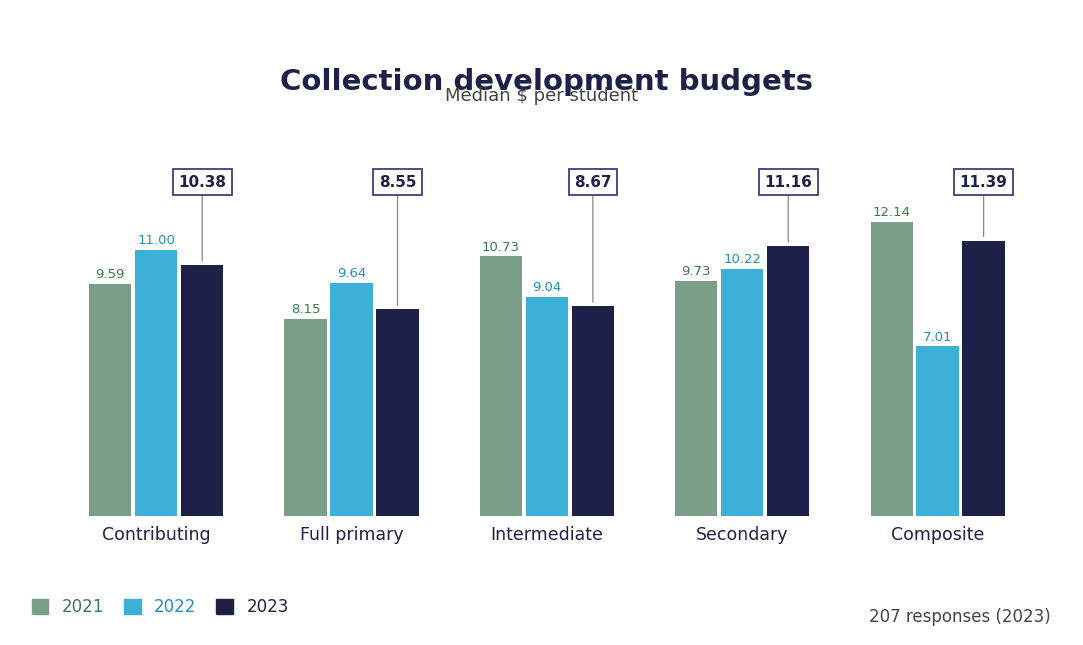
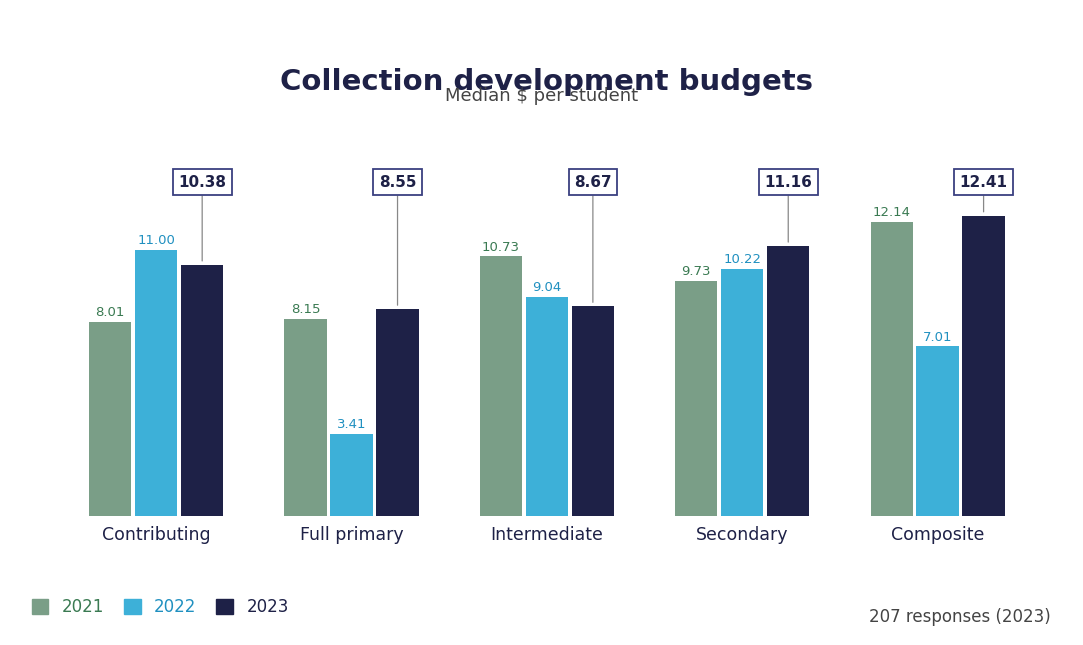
2021/Contributing: 9.59 -> 8.01
2022/Full primary: 9.64 -> 3.41
2023/Composite: 11.39 -> 12.41
